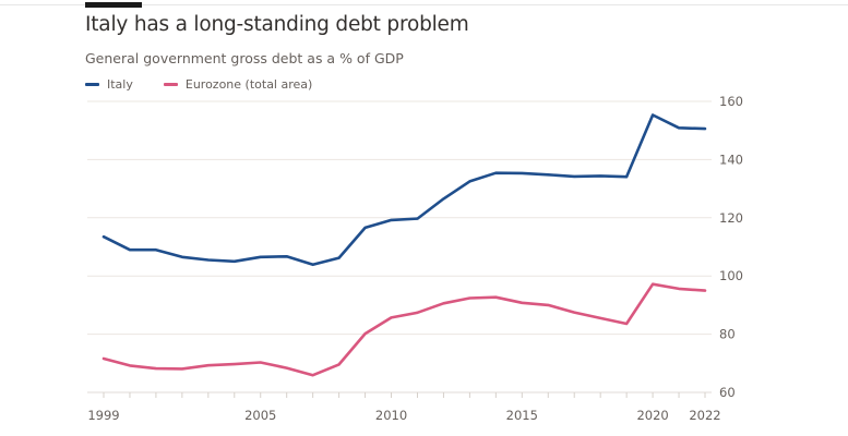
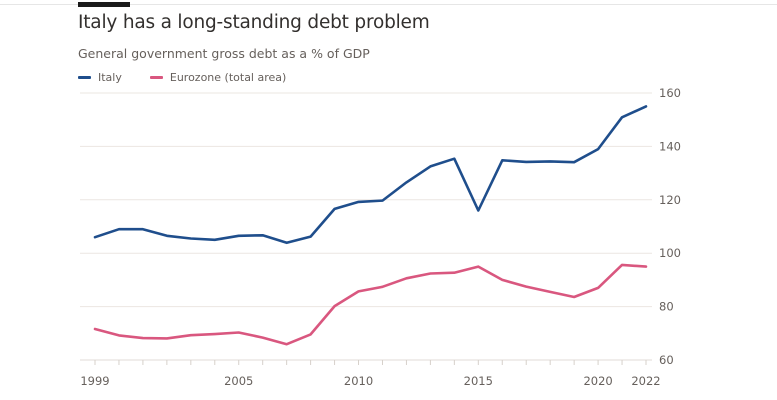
Italy/1999: 114 -> 106
Italy/2015: 135 -> 116
Eurozone (total area)/2015: 91 -> 95
Italy/2020: 155 -> 139
Eurozone (total area)/2020: 97 -> 87
Italy/2022: 151 -> 155
